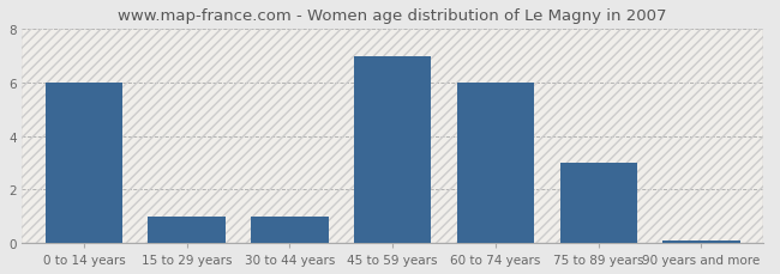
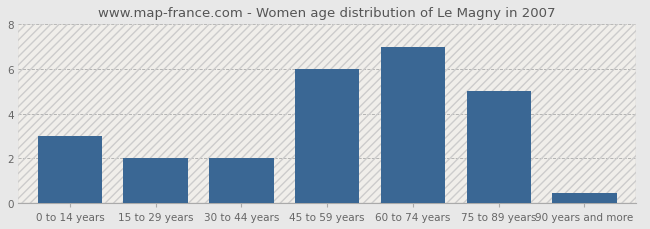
0 to 14 years: 6.00 -> 3.00
15 to 29 years: 1.00 -> 2.00
30 to 44 years: 1.00 -> 2.00
45 to 59 years: 7.00 -> 6.00
60 to 74 years: 6.00 -> 7.00
75 to 89 years: 3.00 -> 5.00
90 years and more: 0.07 -> 0.45
